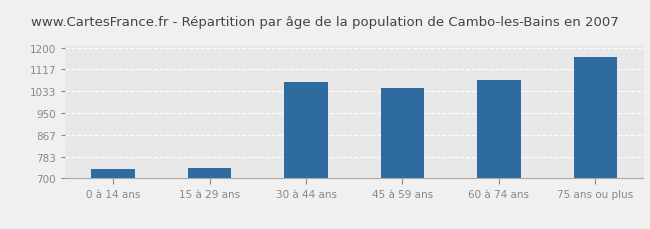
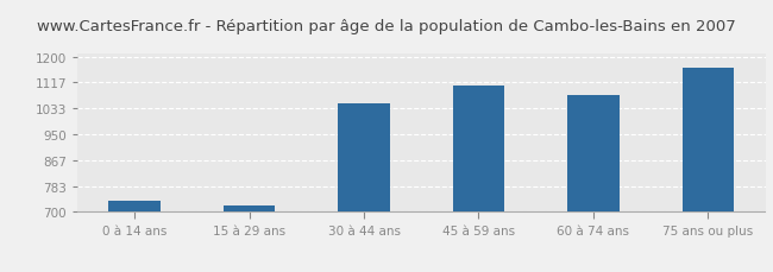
15 à 29 ans: 740 -> 720
30 à 44 ans: 1070 -> 1048
45 à 59 ans: 1045 -> 1107
